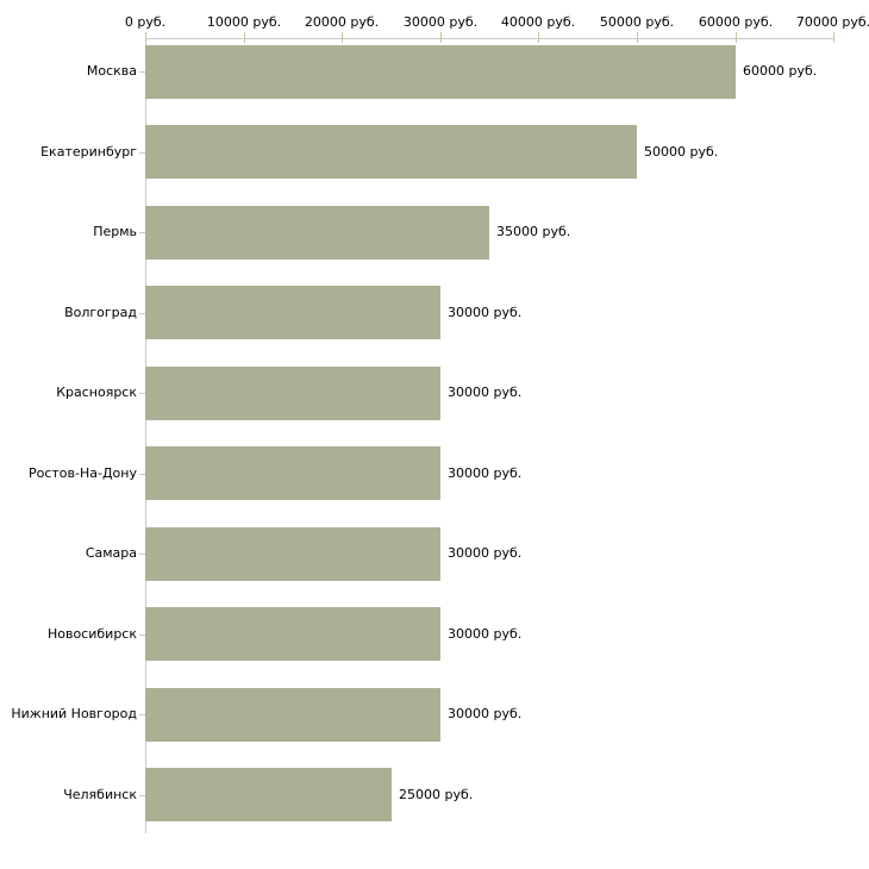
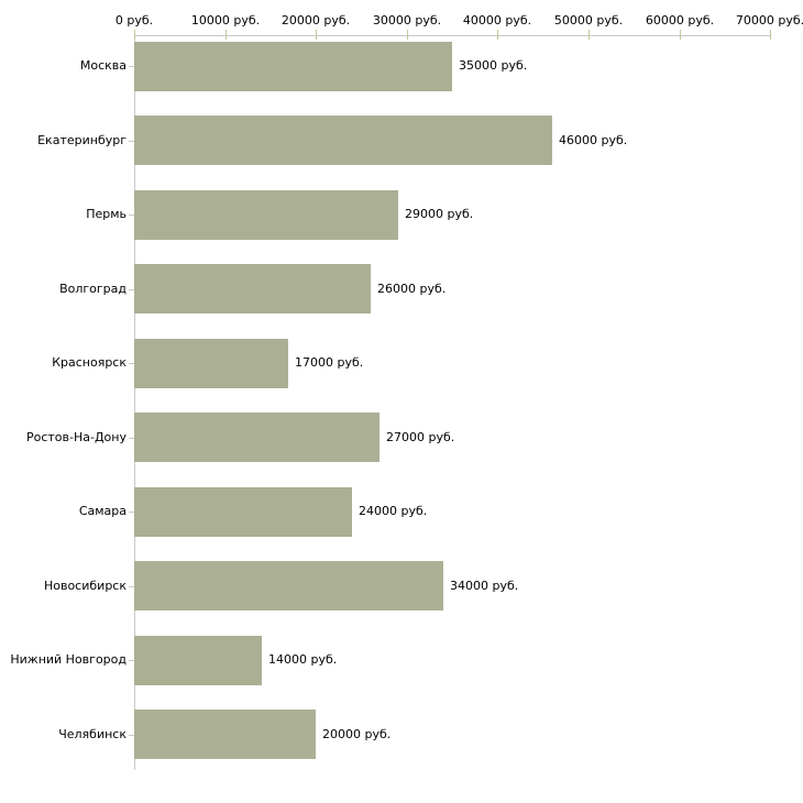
Москва: 60000 -> 35000
Екатеринбург: 50000 -> 46000
Пермь: 35000 -> 29000
Волгоград: 30000 -> 26000
Красноярск: 30000 -> 17000
Ростов-На-Дону: 30000 -> 27000
Самара: 30000 -> 24000
Новосибирск: 30000 -> 34000
Нижний Новгород: 30000 -> 14000
Челябинск: 25000 -> 20000
